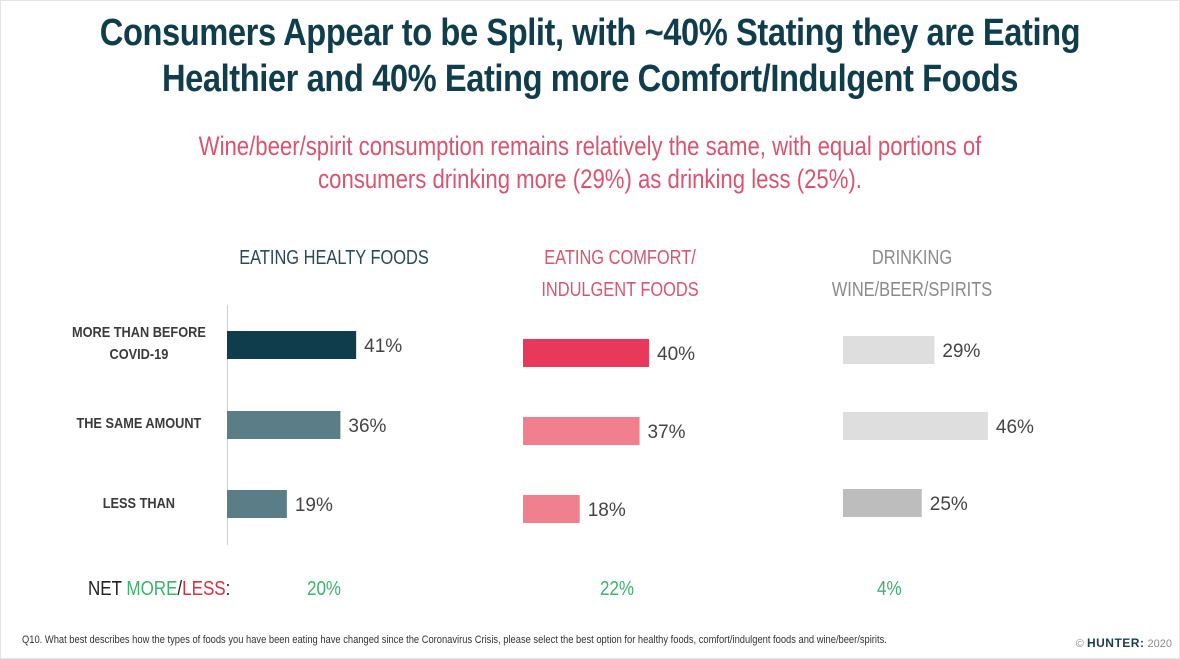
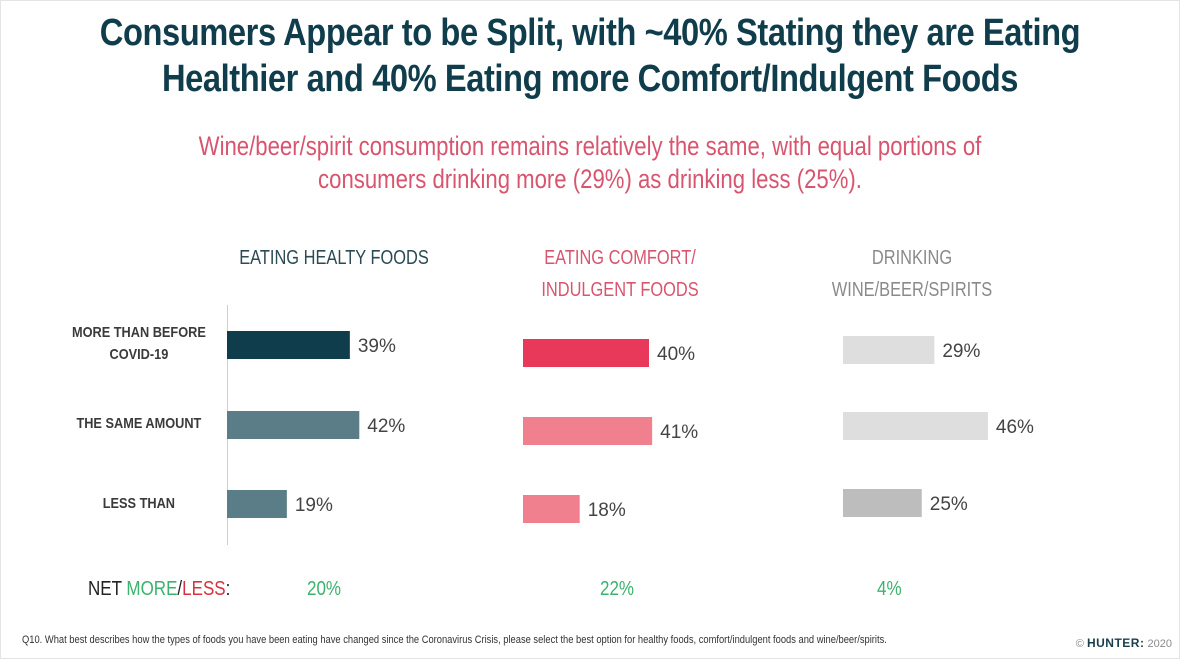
EATING HEALTY FOODS/MORE THAN BEFORE COVID-19: 41% -> 39%
EATING HEALTY FOODS/THE SAME AMOUNT: 36% -> 42%
EATING COMFORT/ INDULGENT FOODS/THE SAME AMOUNT: 37% -> 41%
